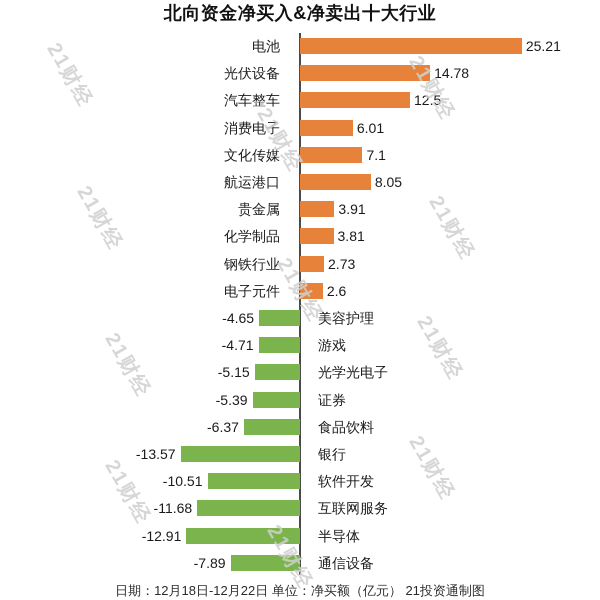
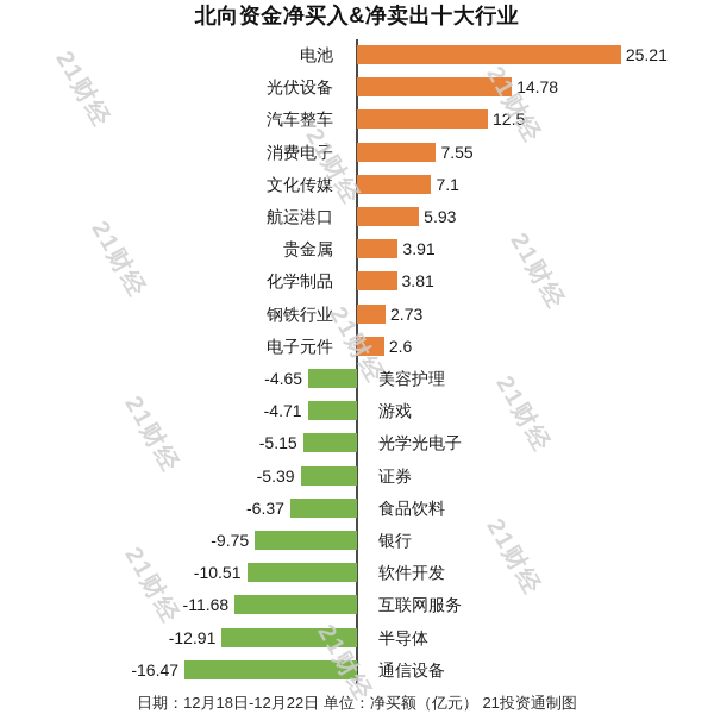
消费电子: 6.01 -> 7.55
航运港口: 8.05 -> 5.93
银行: -13.57 -> -9.75
通信设备: -7.89 -> -16.47
